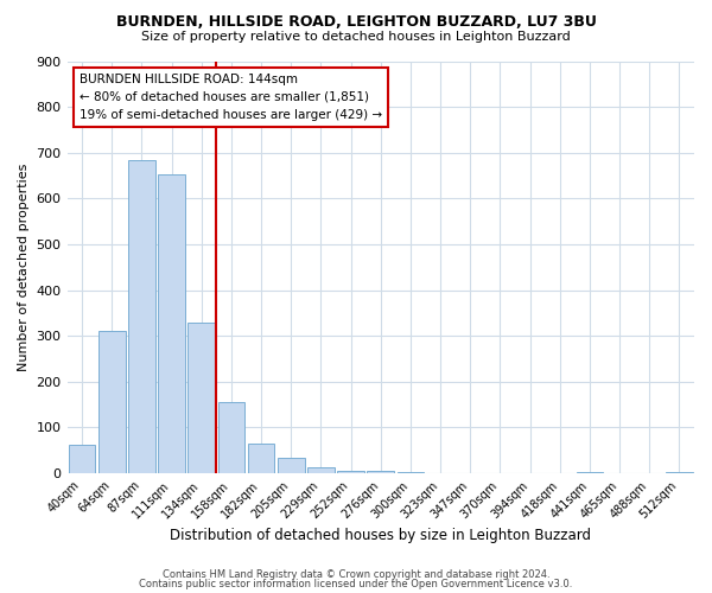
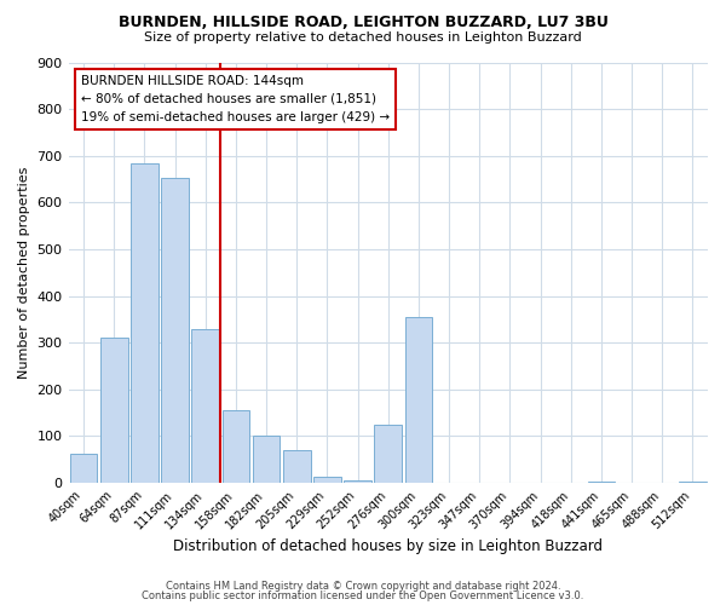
182sqm: 65 -> 100
205sqm: 35 -> 70
276sqm: 5 -> 125
300sqm: 2 -> 355
